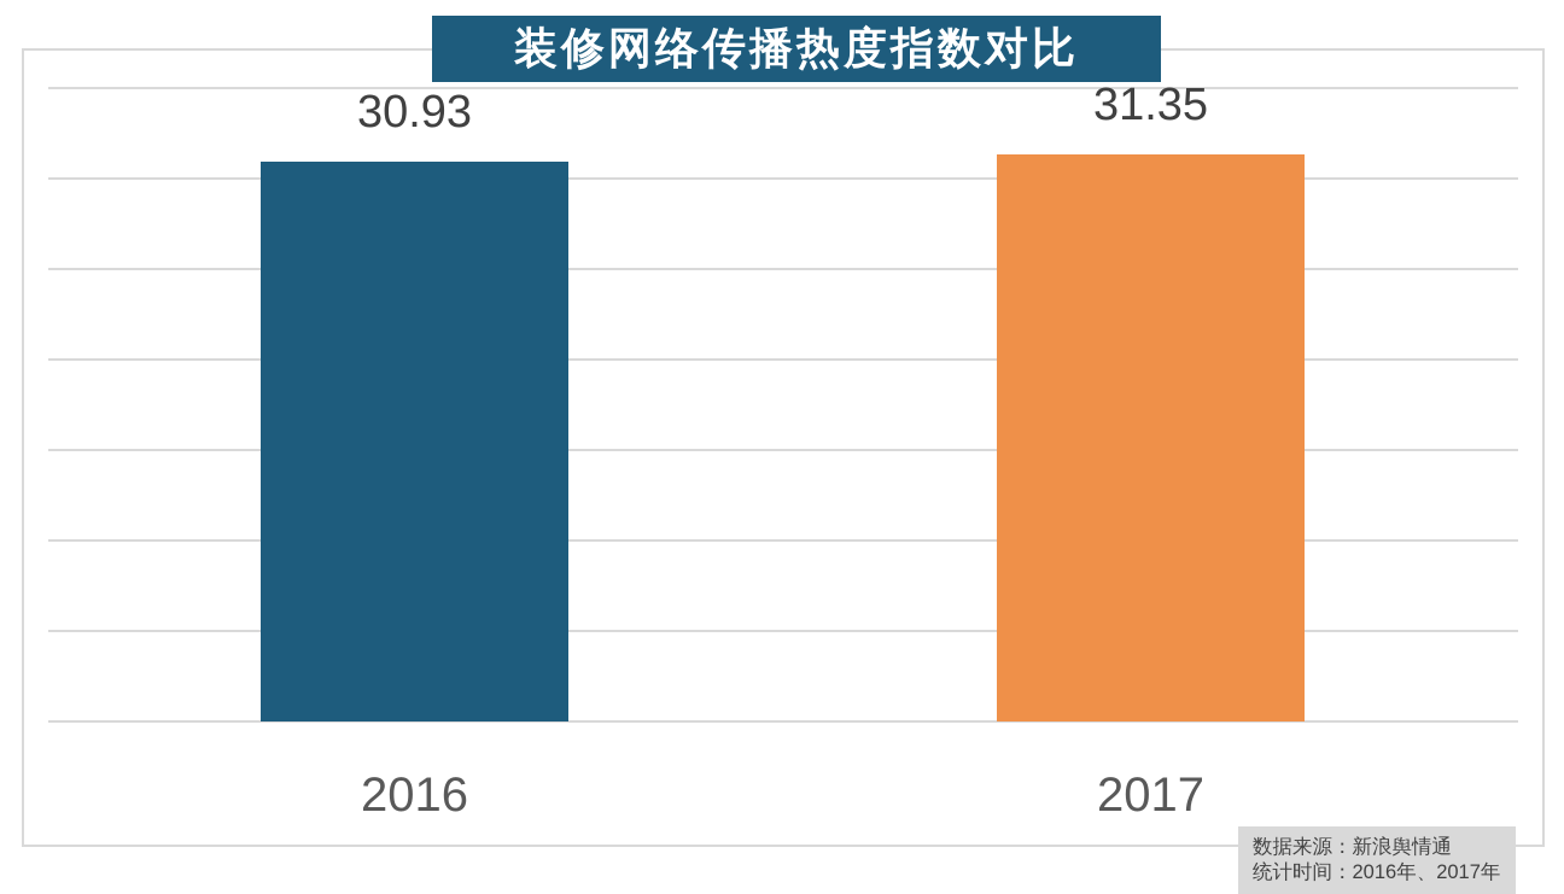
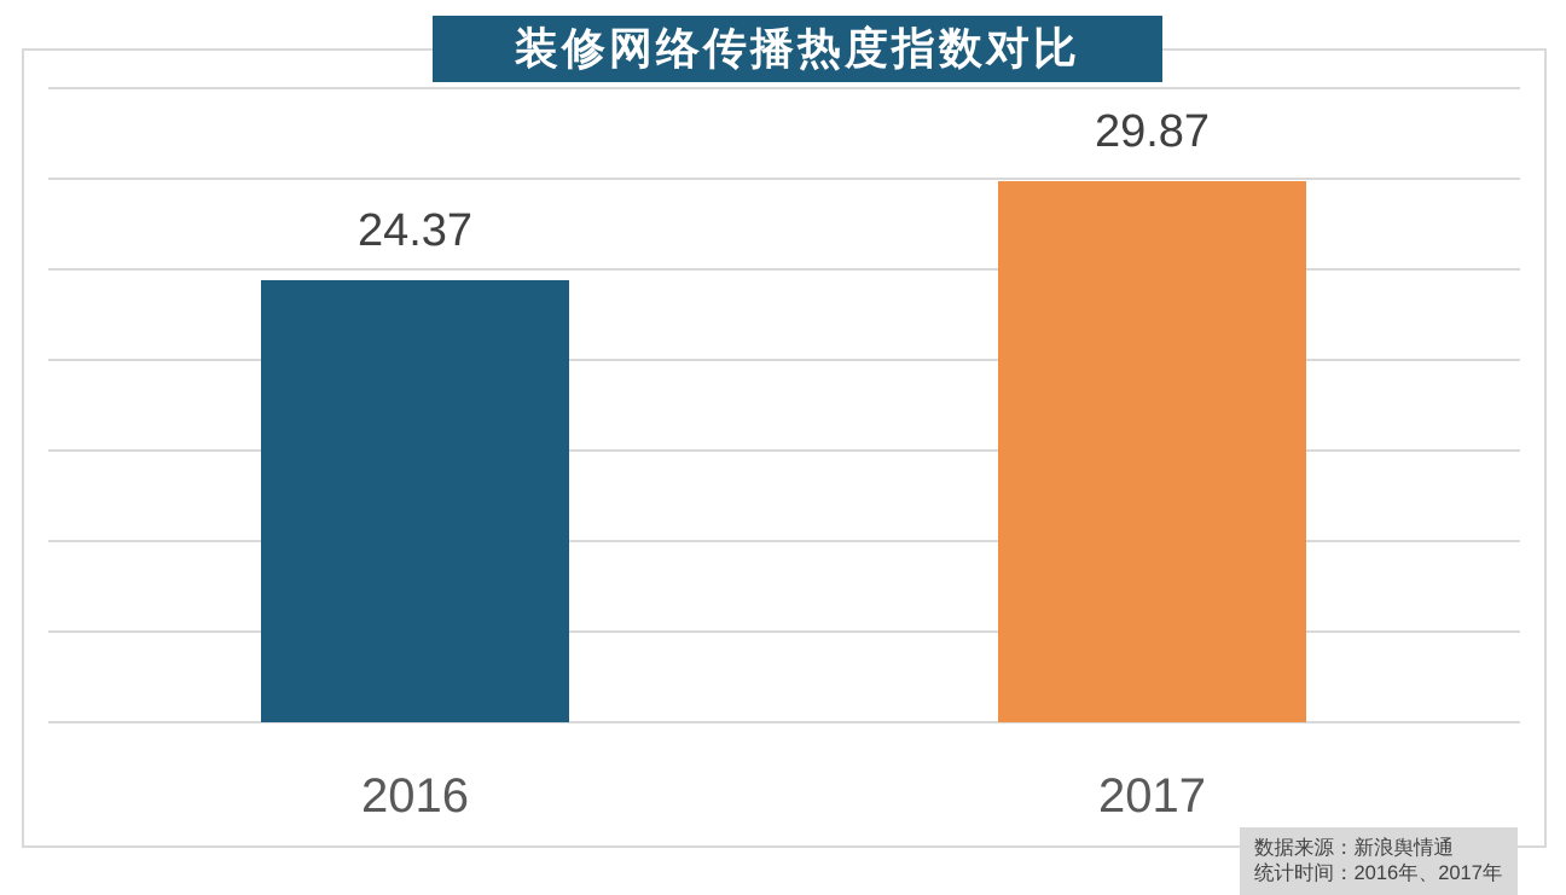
2016: 30.93 -> 24.37
2017: 31.35 -> 29.87
